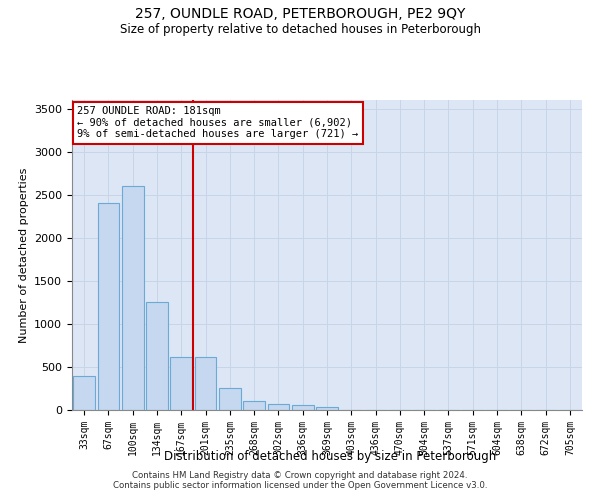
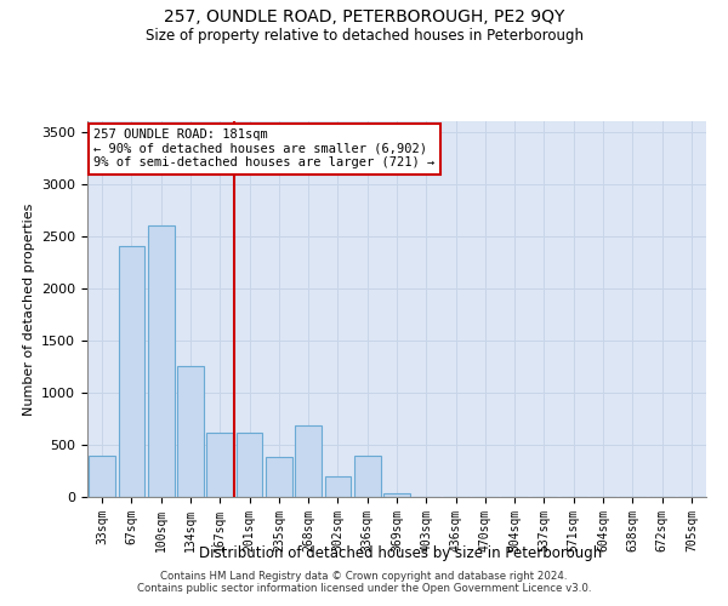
235sqm: 250 -> 380
268sqm: 100 -> 680
302sqm: 60 -> 200
336sqm: 60 -> 400
